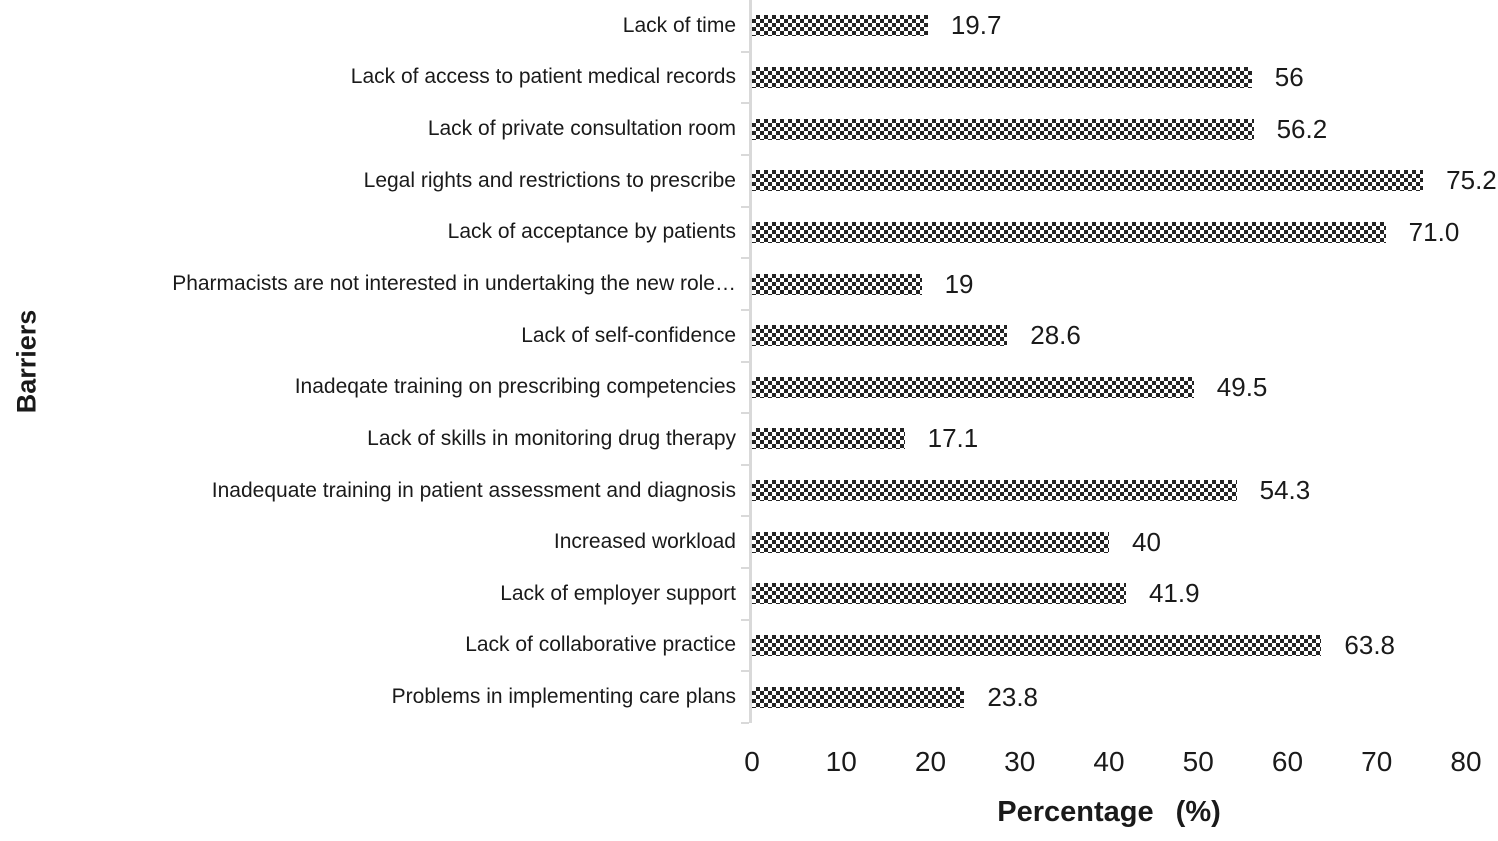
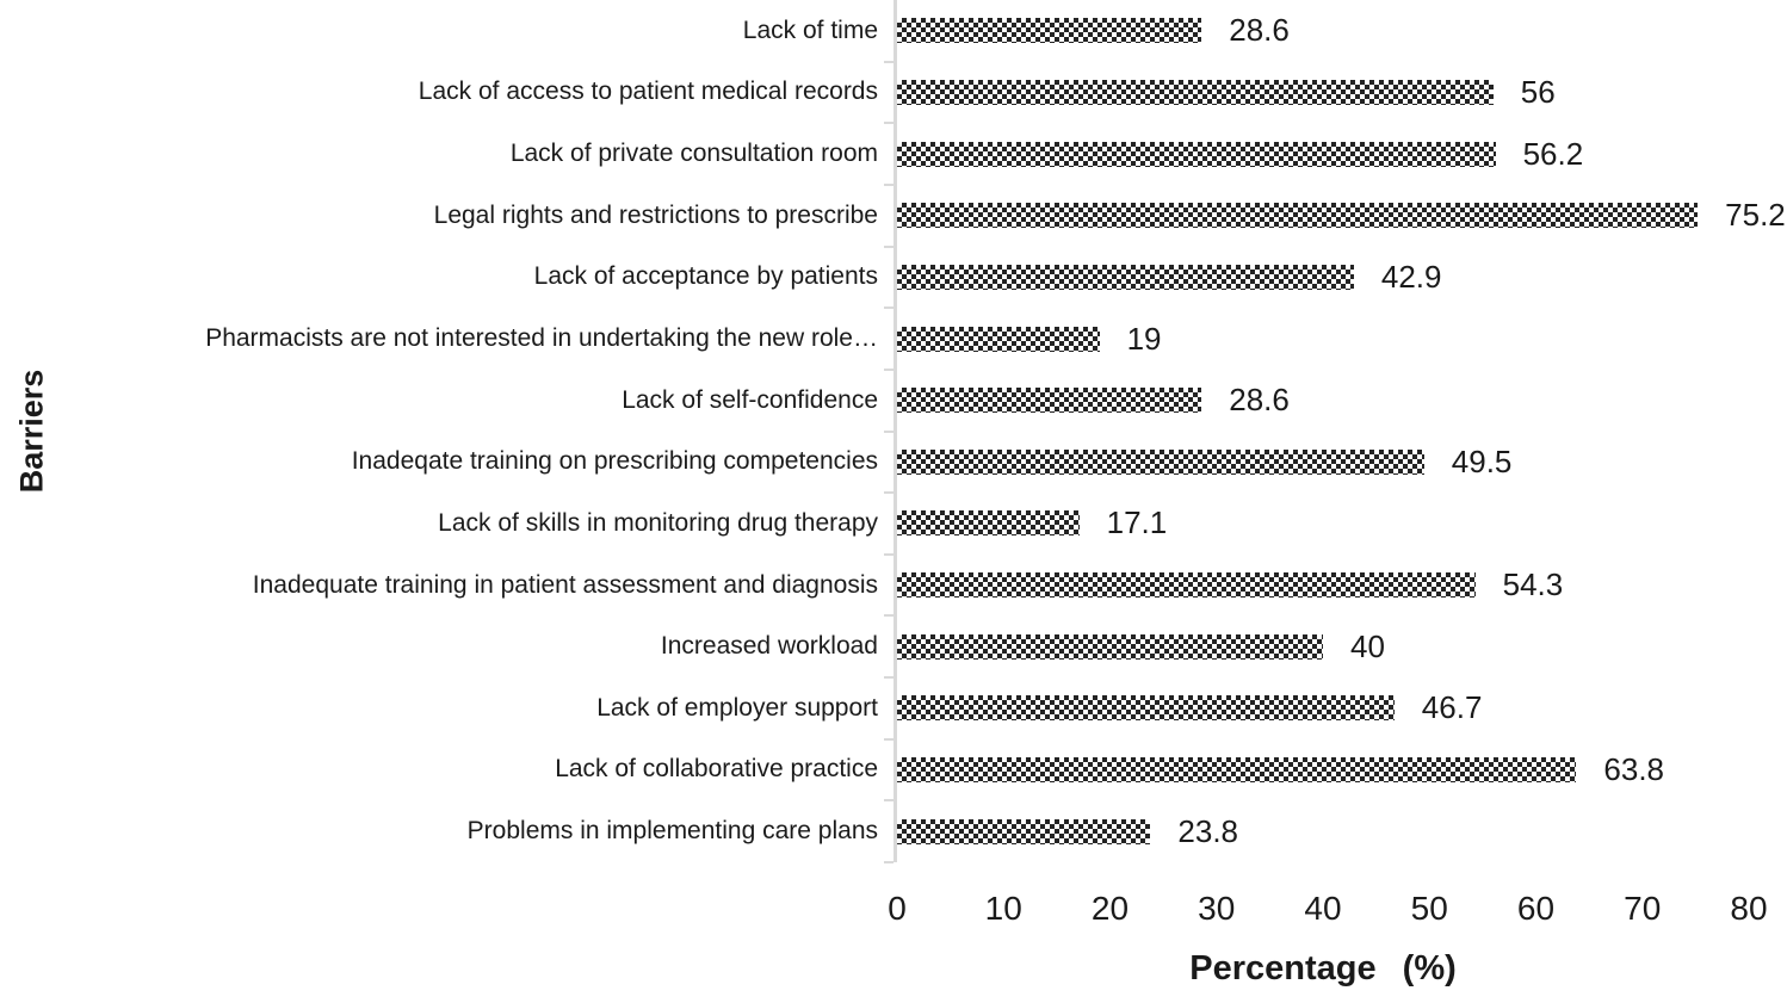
Lack of time: 19.7 -> 28.6
Lack of acceptance by patients: 71.0 -> 42.9
Lack of employer support: 41.9 -> 46.7
